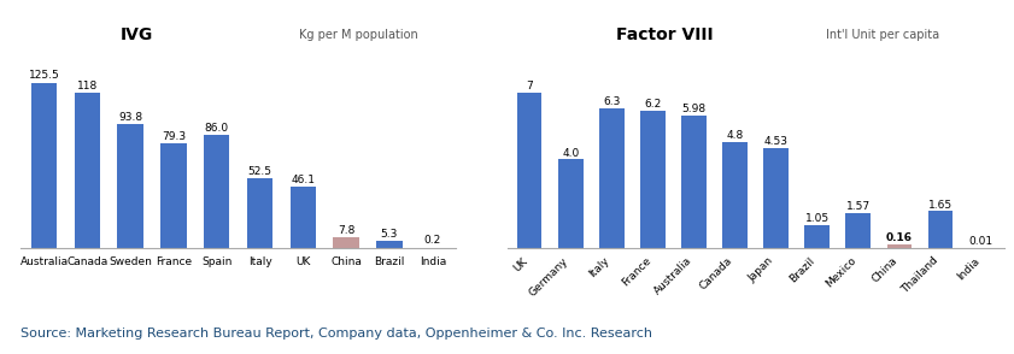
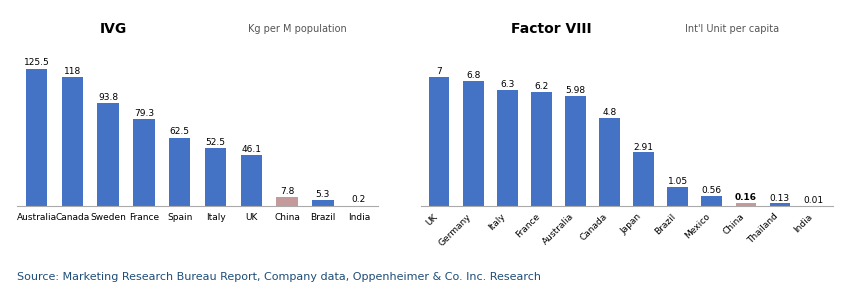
Spain: 86.0 -> 62.5
Germany: 4.0 -> 6.8
Japan: 4.53 -> 2.91
Mexico: 1.57 -> 0.56
Thailand: 1.65 -> 0.13
